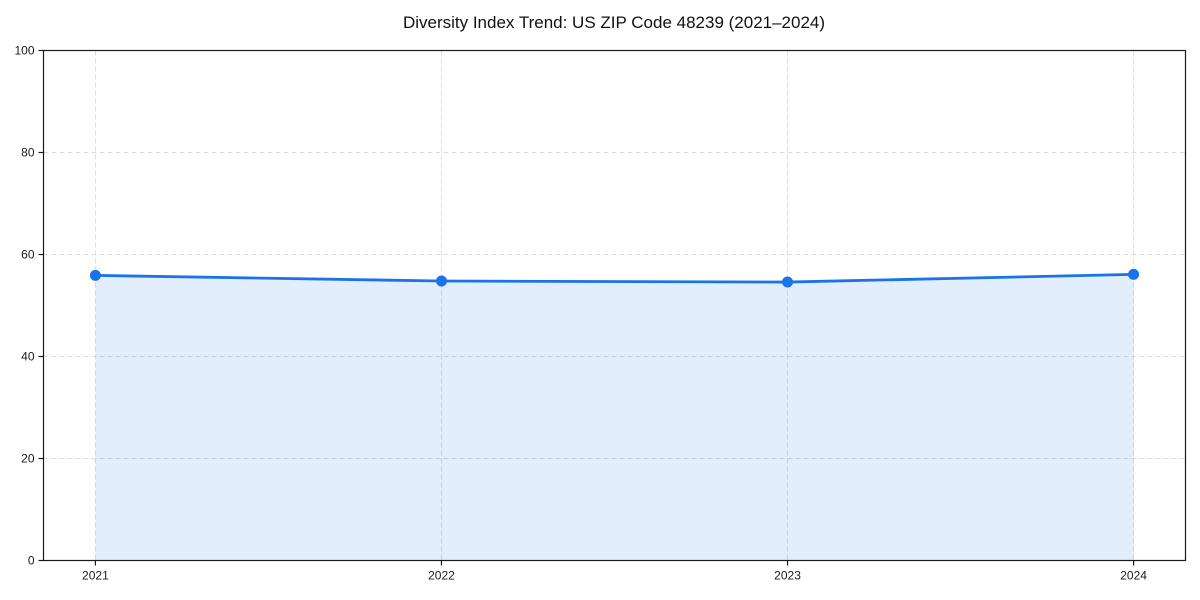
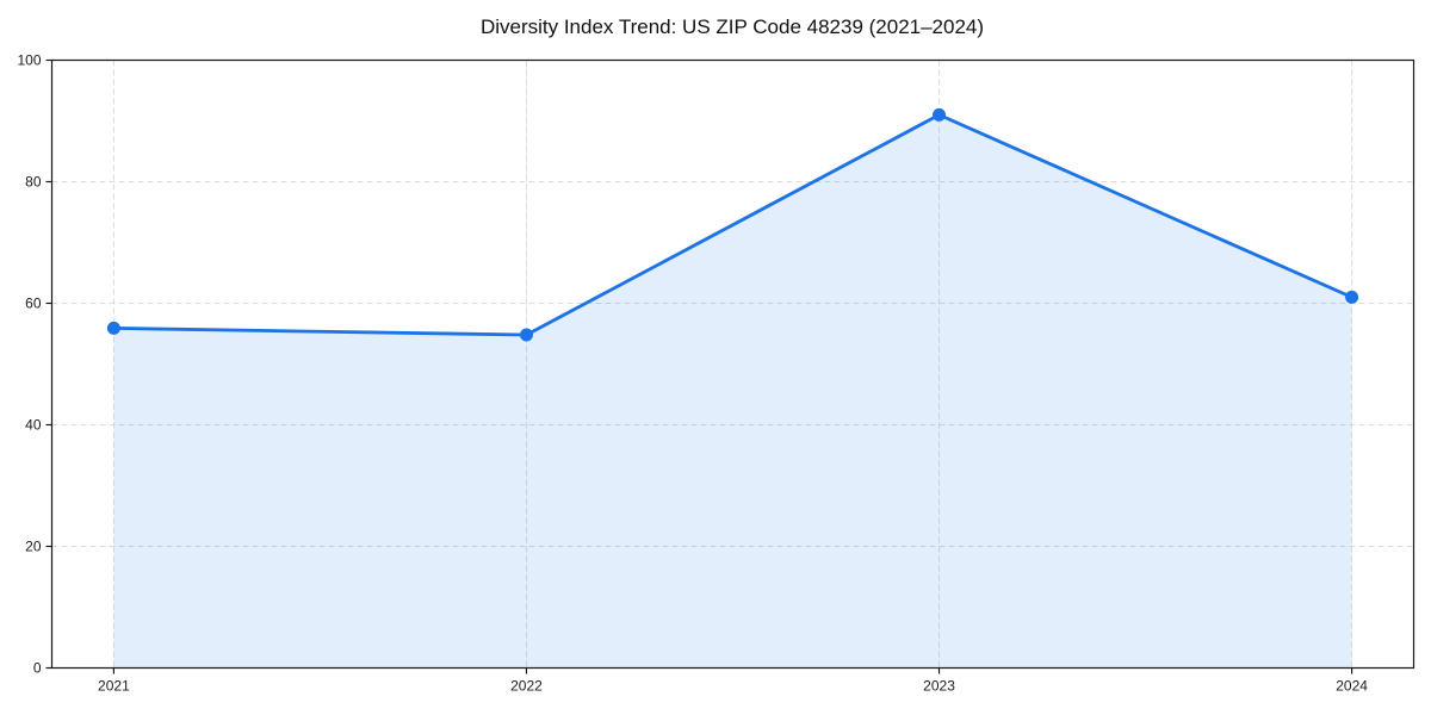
2023: 55 -> 91
2024: 56 -> 61
